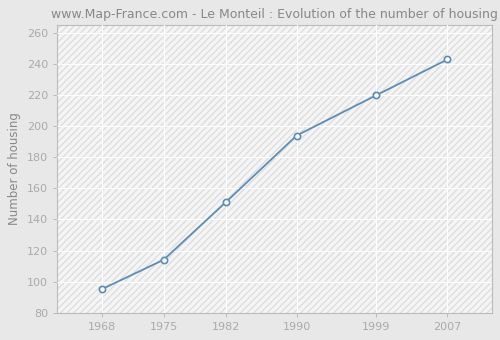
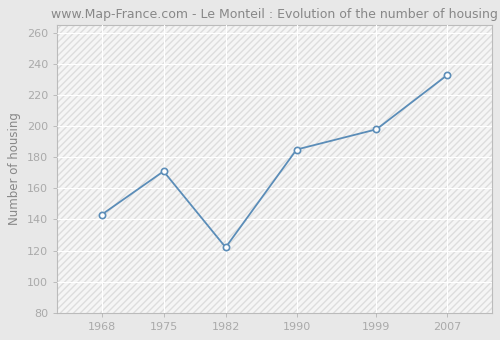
1968: 95 -> 143
1975: 114 -> 171
1982: 151 -> 122
1990: 194 -> 185
1999: 220 -> 198
2007: 243 -> 233
